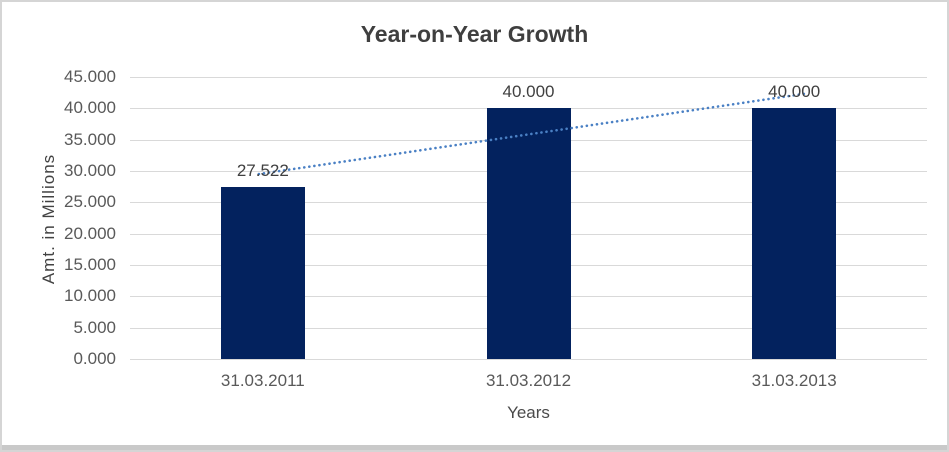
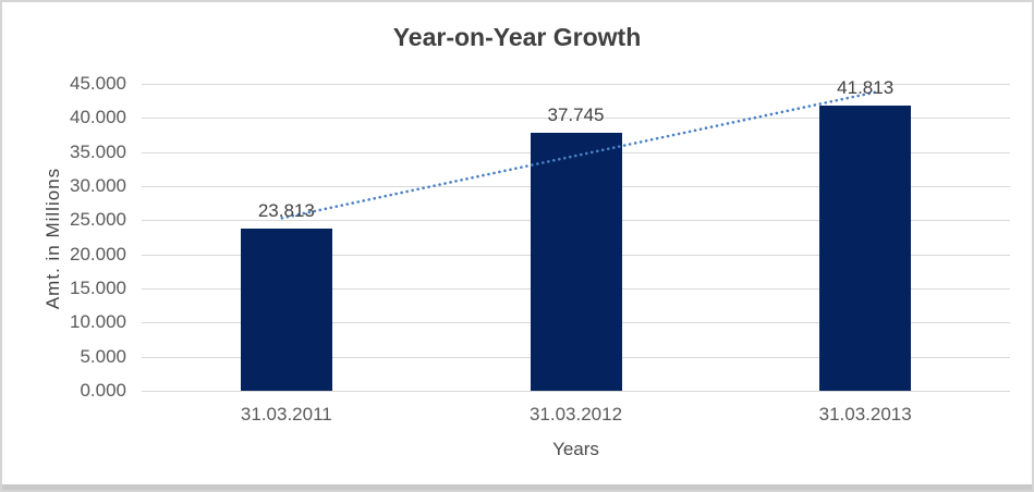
31.03.2011: 27.522 -> 23.813
31.03.2012: 40.000 -> 37.745
31.03.2013: 40.000 -> 41.813
